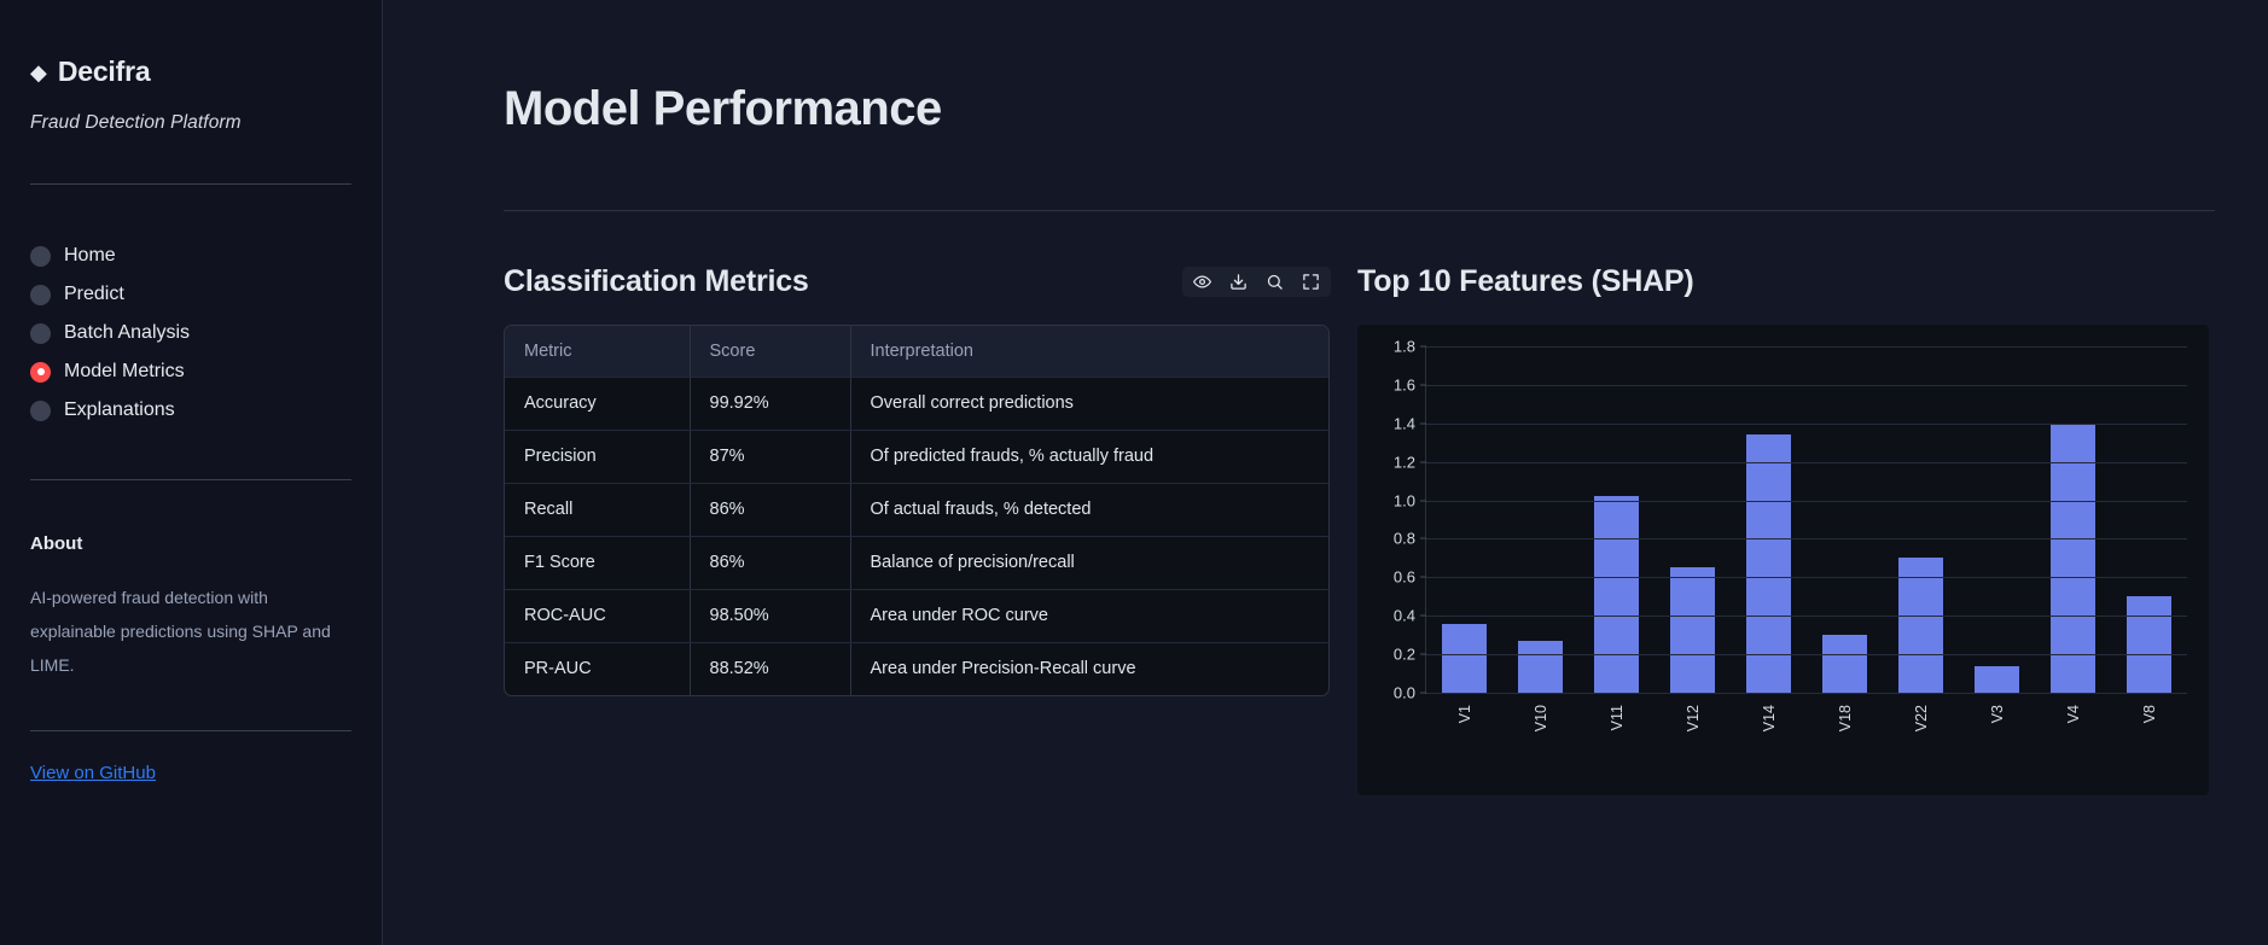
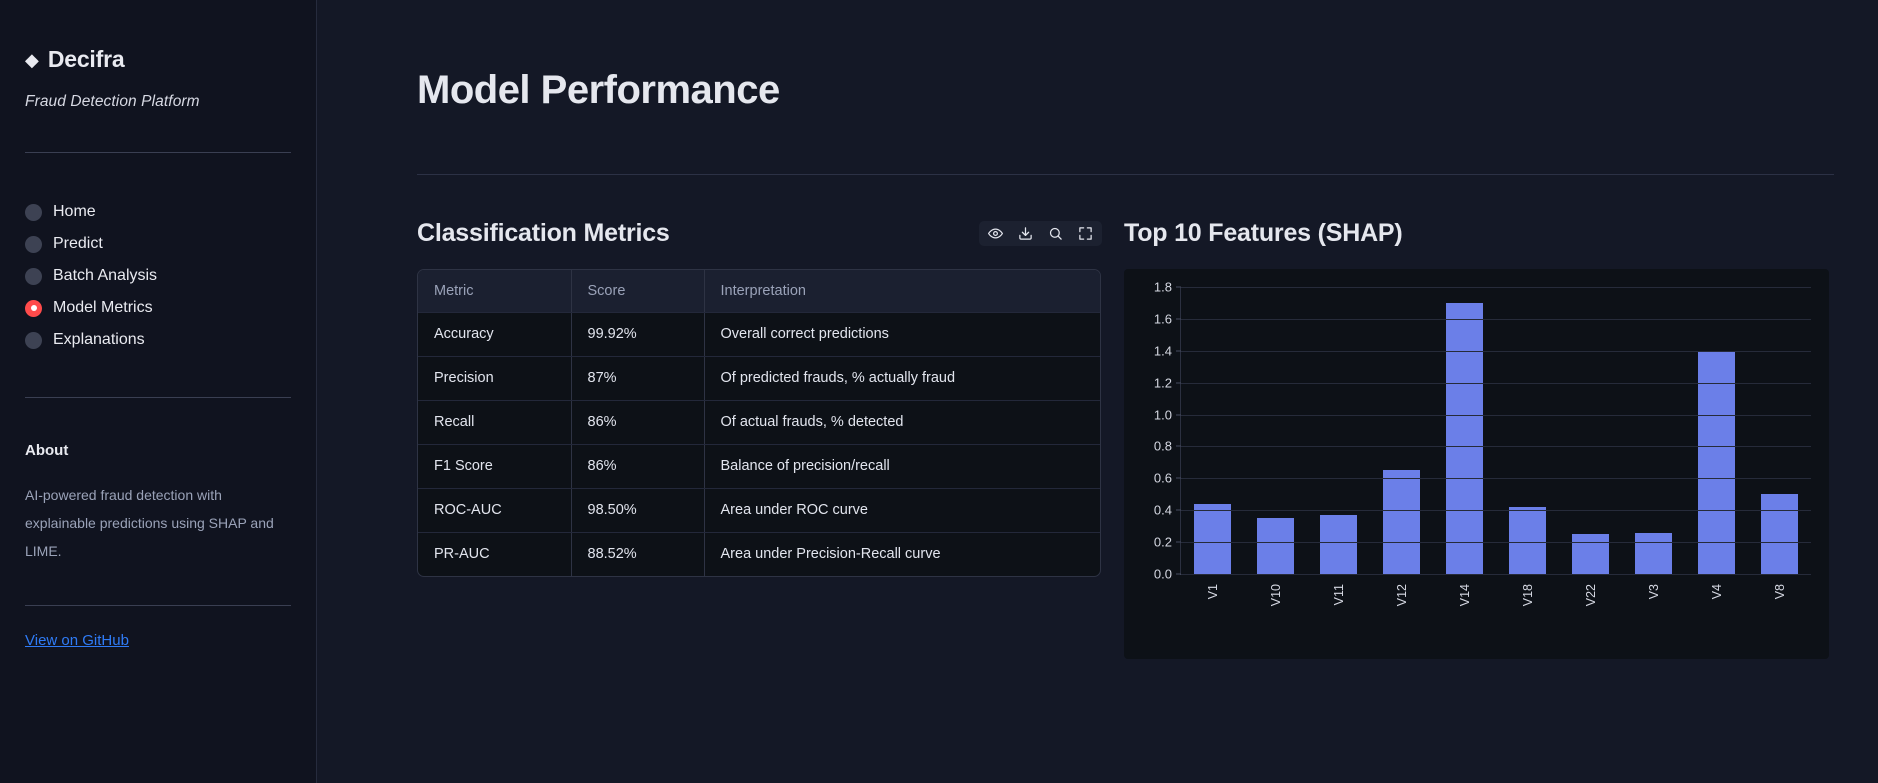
V1: 0.36 -> 0.44
V10: 0.27 -> 0.35
V11: 1.02 -> 0.37
V14: 1.34 -> 1.70
V18: 0.30 -> 0.42
V22: 0.70 -> 0.25
V3: 0.14 -> 0.26
